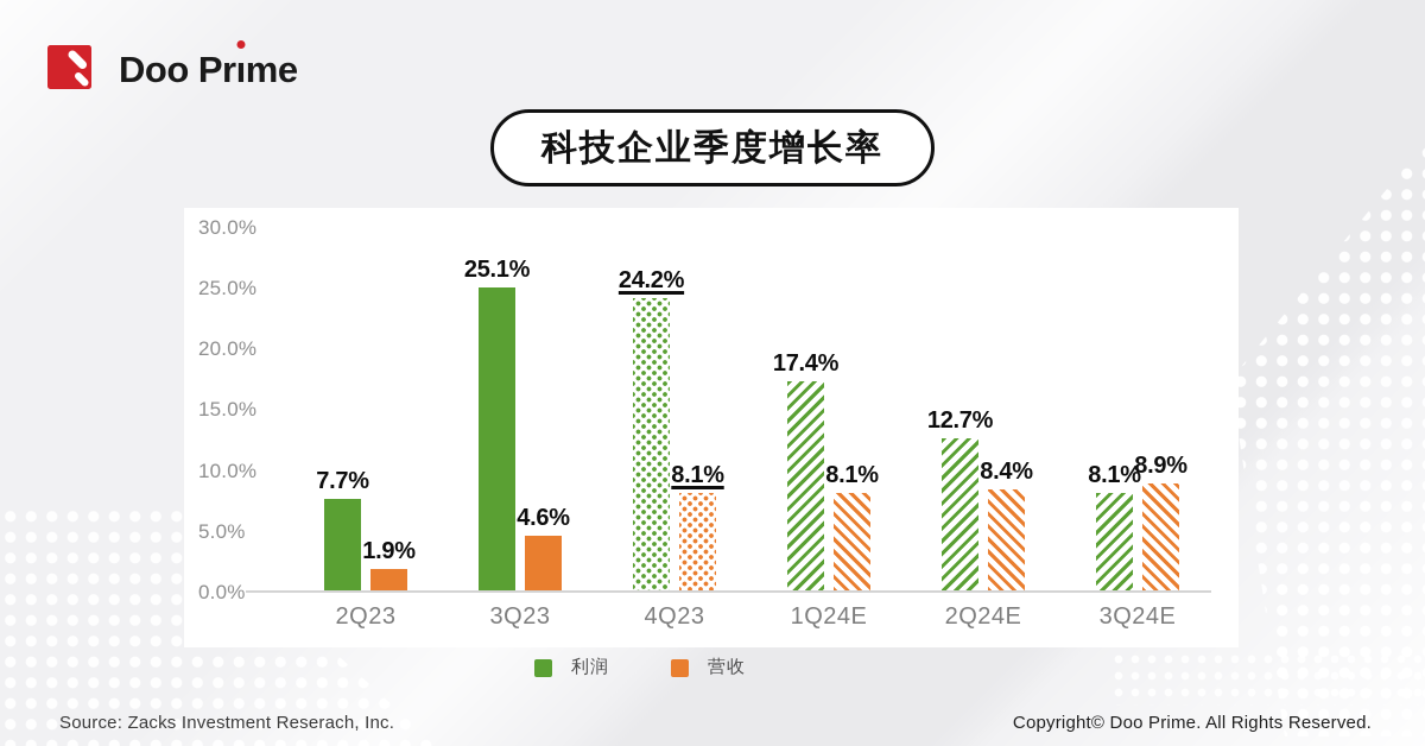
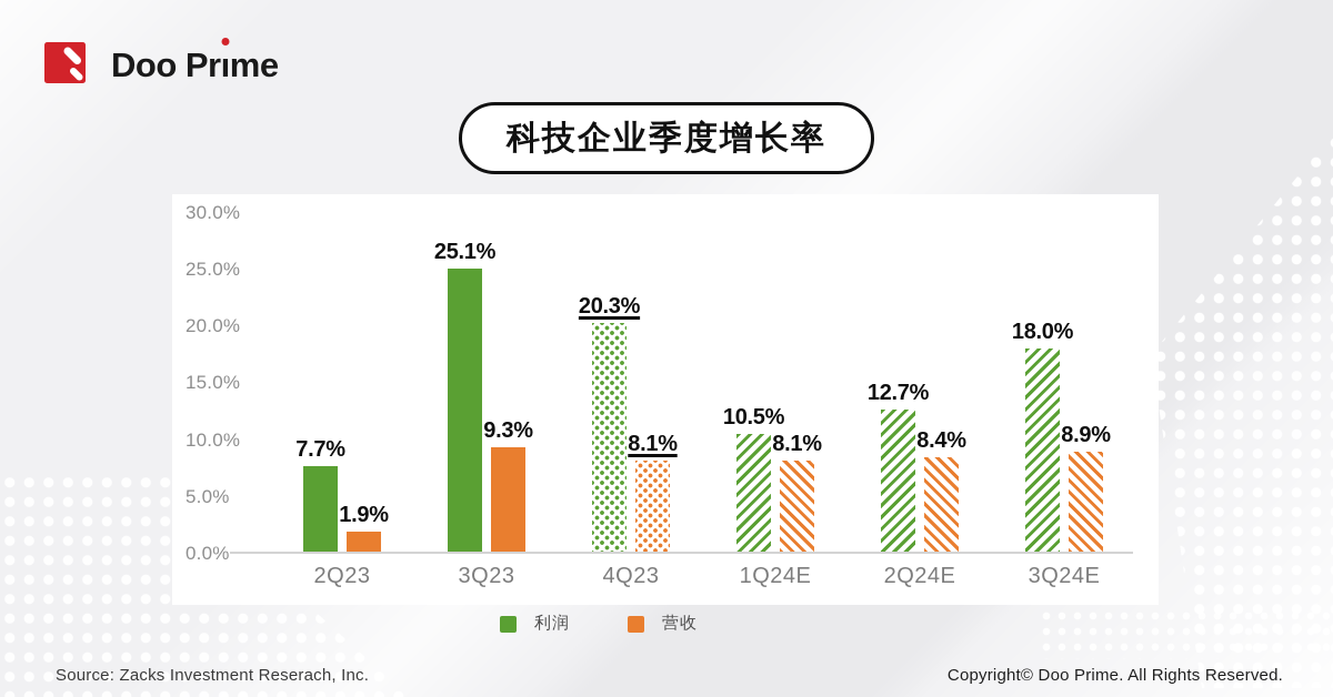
营收/3Q23: 4.6% -> 9.3%
利润/4Q23: 24.2% -> 20.3%
利润/1Q24E: 17.4% -> 10.5%
利润/3Q24E: 8.1% -> 18.0%
